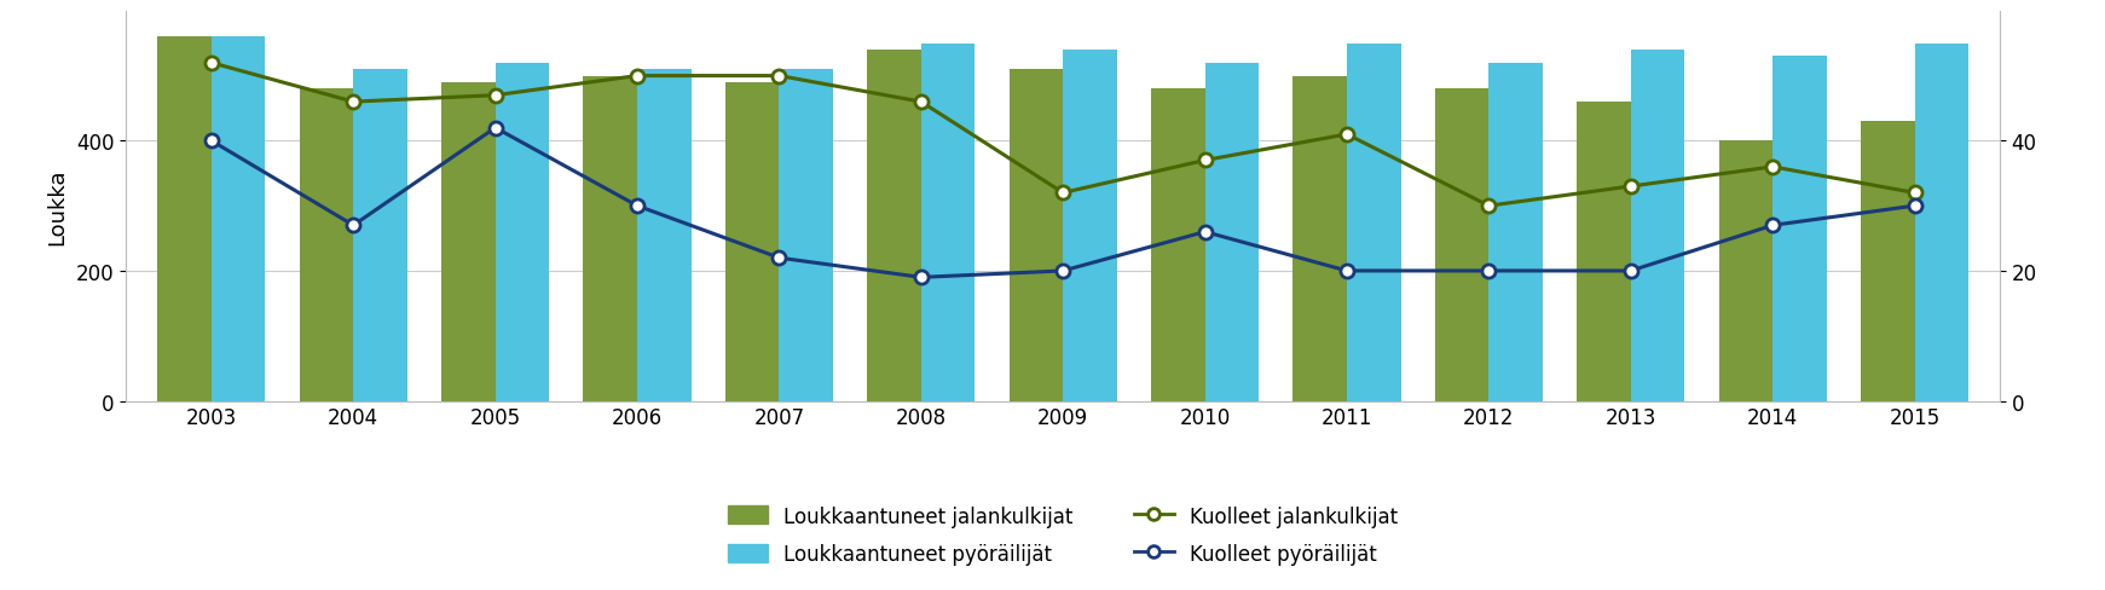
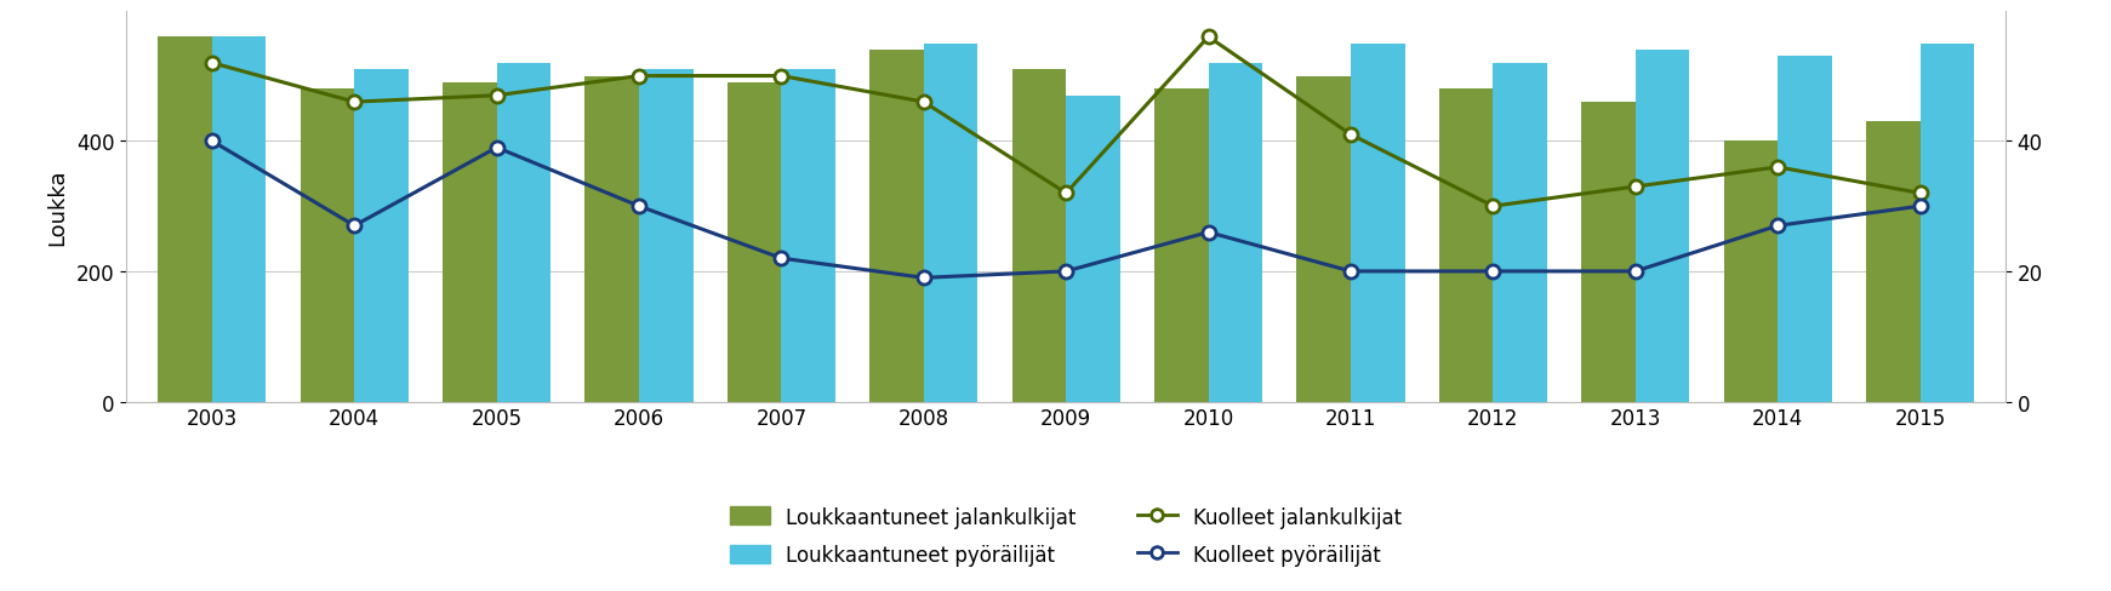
Kuolleet pyöräilijät/2005: 42 -> 39
Loukkaantuneet pyöräilijät/2009: 540 -> 470
Kuolleet jalankulkijat/2010: 37 -> 56
